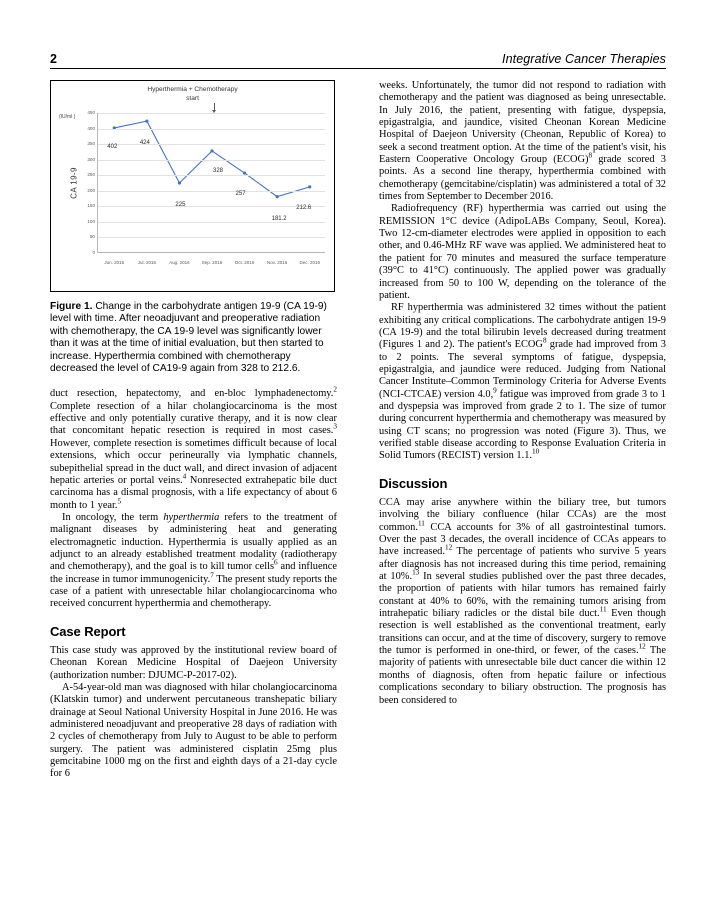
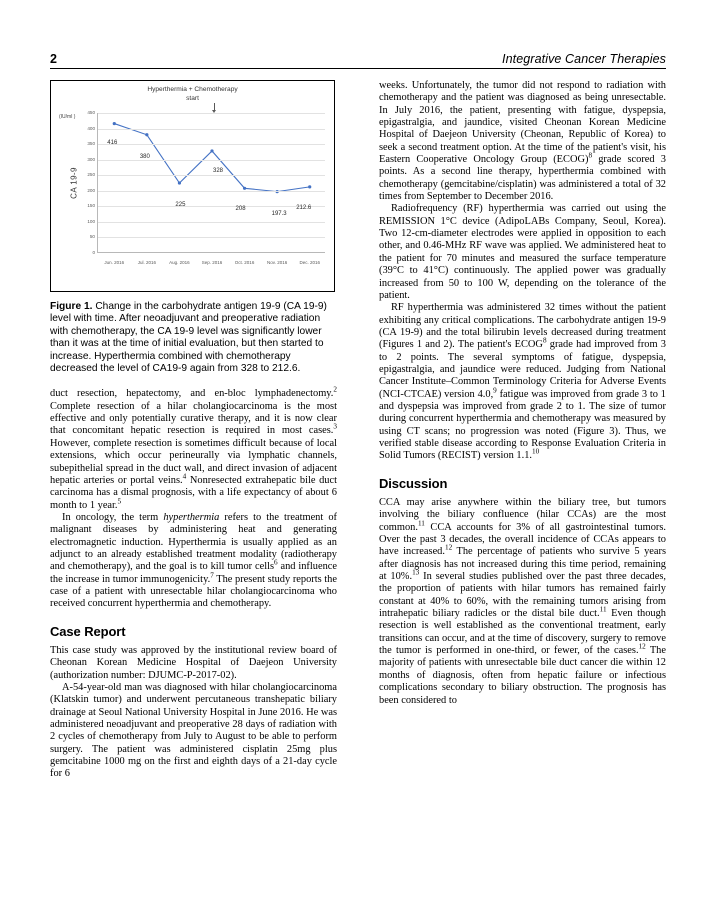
Jun. 2016: 402 -> 416
Jul. 2016: 424 -> 380
Oct. 2016: 257 -> 208
Nov. 2016: 181.2 -> 197.3
